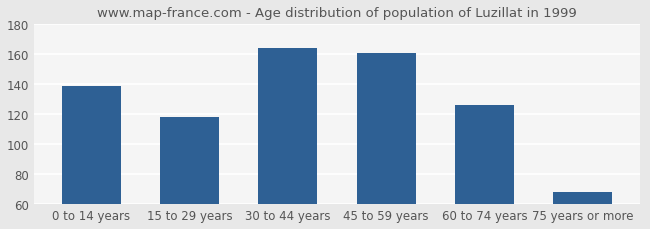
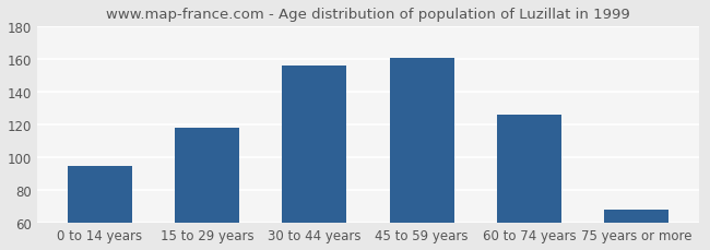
0 to 14 years: 139 -> 95
30 to 44 years: 164 -> 156
